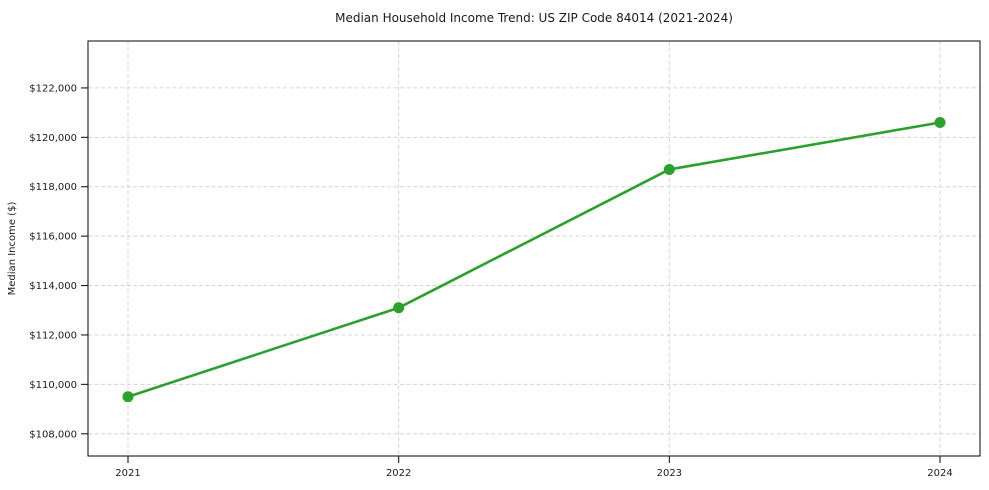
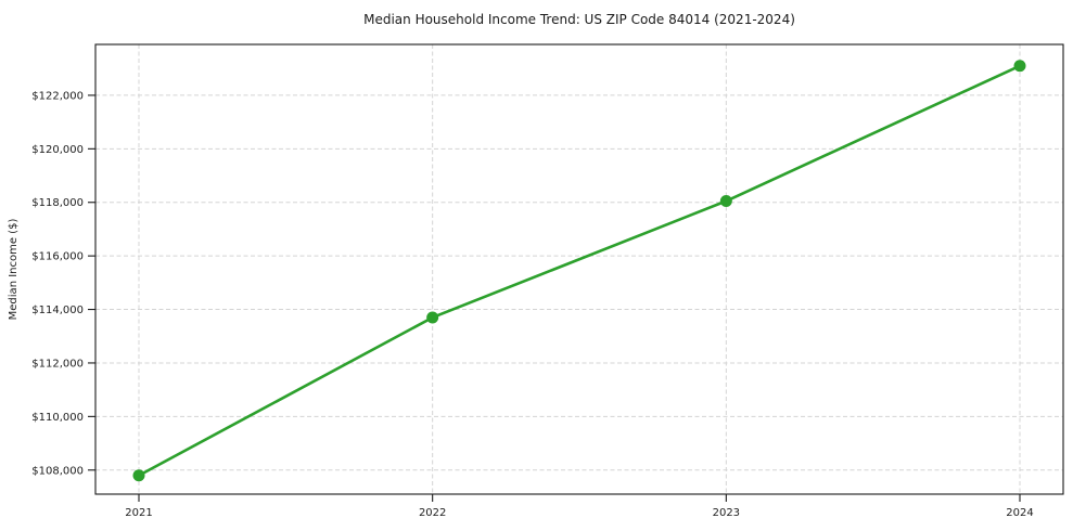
2021: $109500 -> $107800
2022: $113100 -> $113700
2023: $118700 -> $118000
2024: $120600 -> $123100
